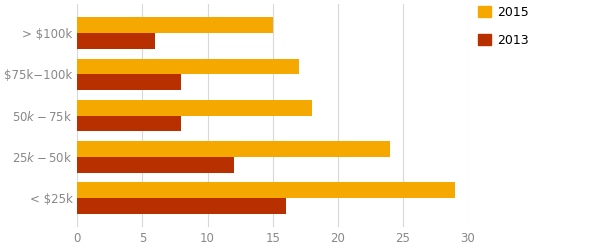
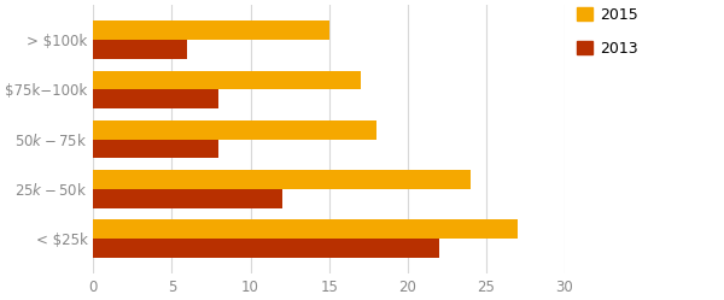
2015/< $25k: 29 -> 27
2013/< $25k: 16 -> 22
